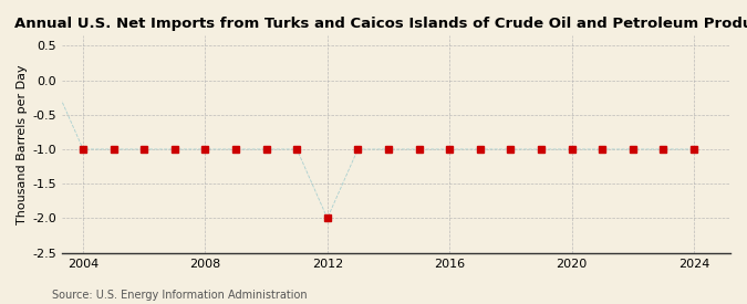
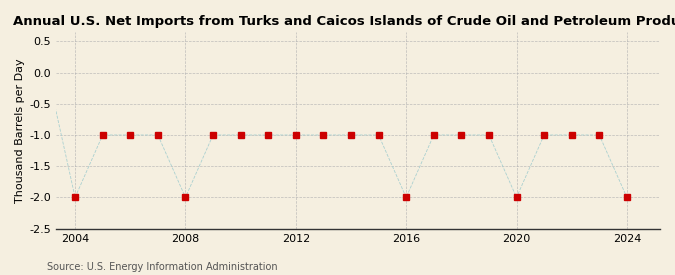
2004: -1 -> -2
2008: -1 -> -2
2012: -2 -> -1
2016: -1 -> -2
2020: -1 -> -2
2024: -1 -> -2
